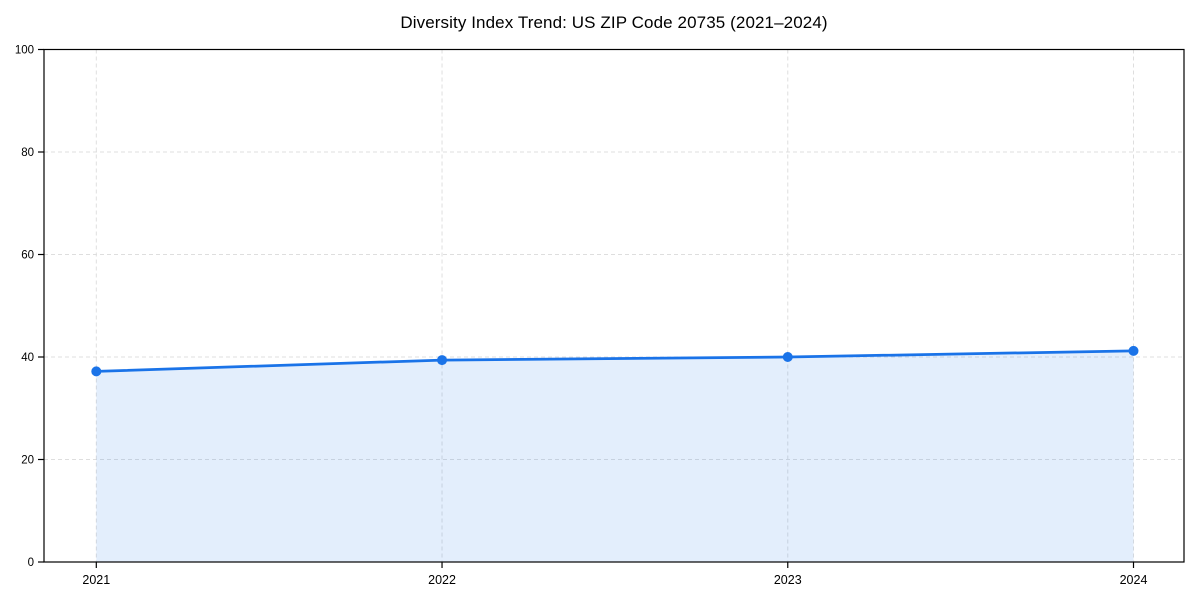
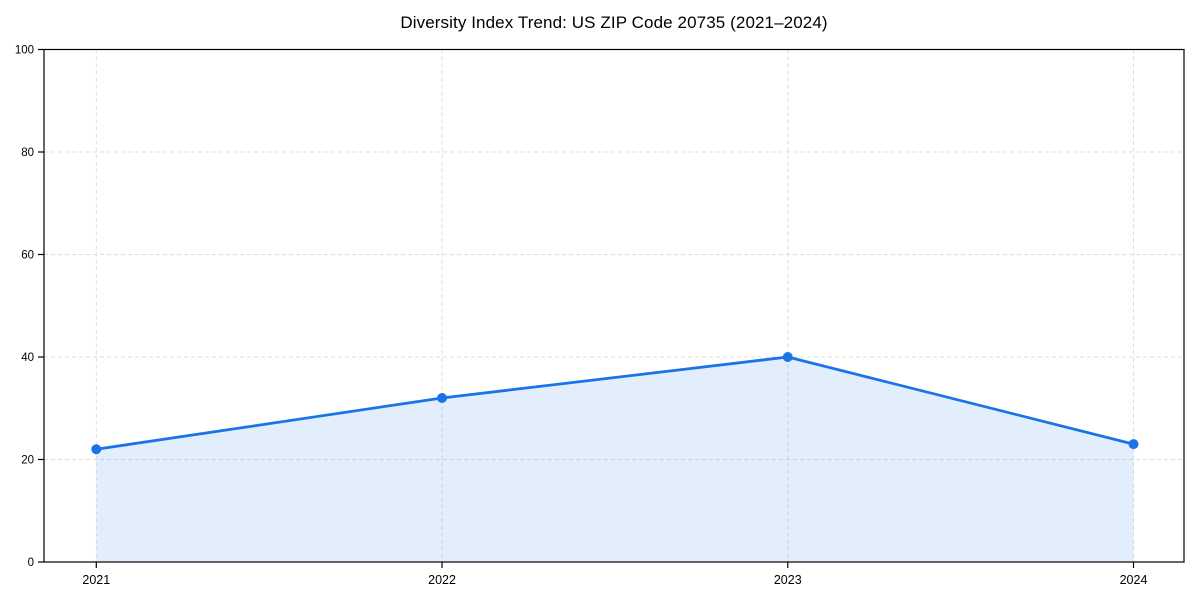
2021: 37 -> 22
2022: 39 -> 32
2024: 41 -> 23
